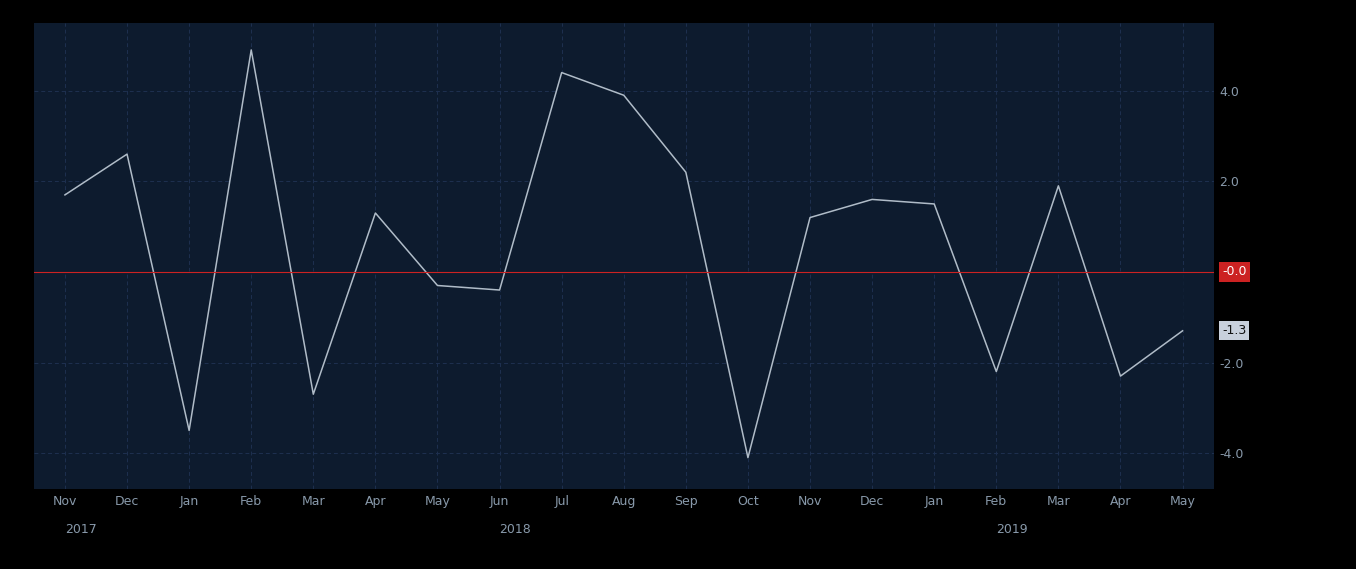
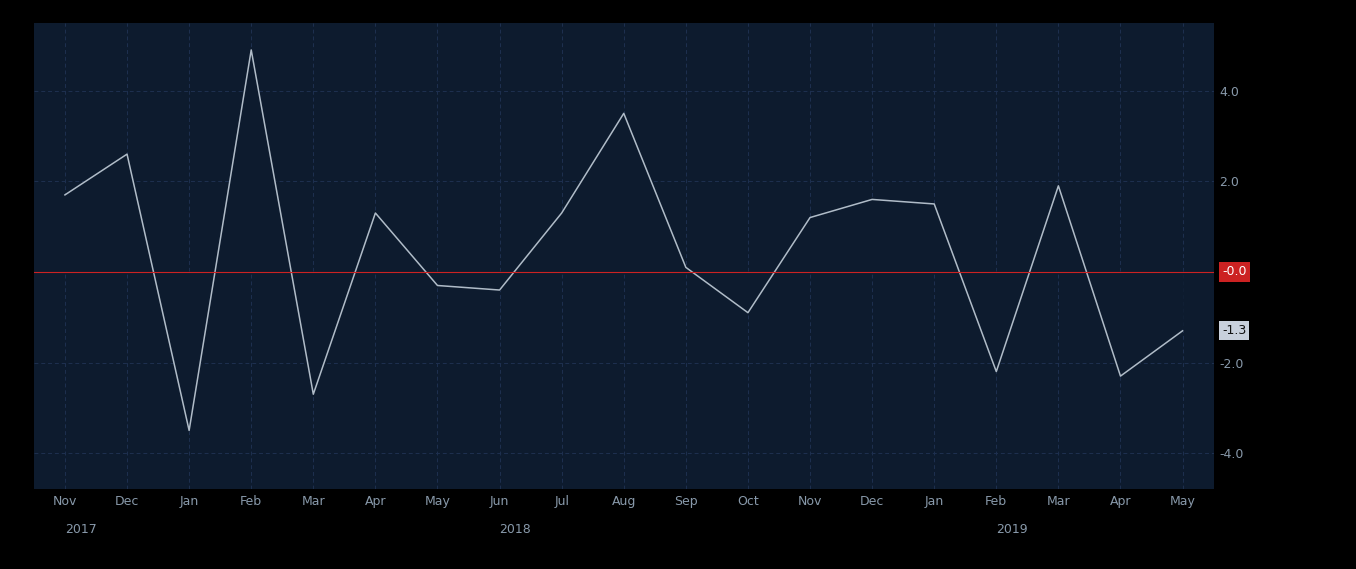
Jul: 4.4 -> 1.3
Aug: 3.9 -> 3.5
Sep: 2.2 -> 0.1
Oct: -4.1 -> -0.9
